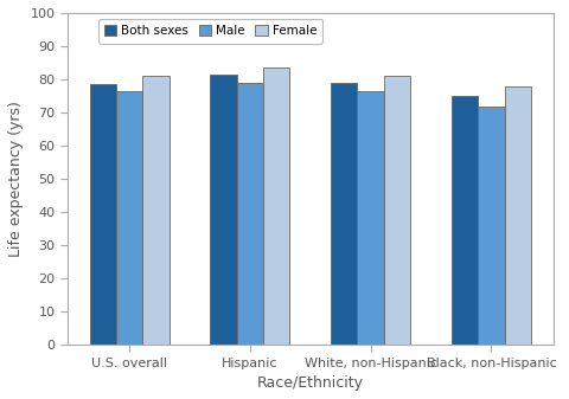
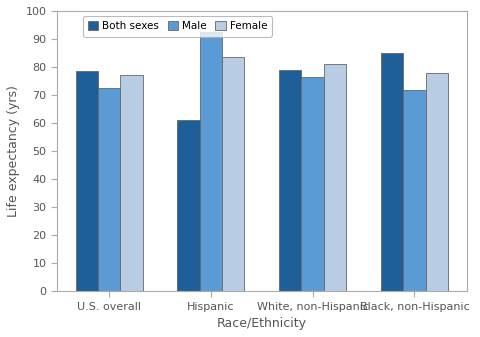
Male/U.S. overall: 76.3 -> 72.5
Female/U.S. overall: 81.1 -> 77.0
Both sexes/Hispanic: 81.4 -> 61.0
Male/Hispanic: 78.8 -> 92.5
Both sexes/Black, non-Hispanic: 75.0 -> 85.0
